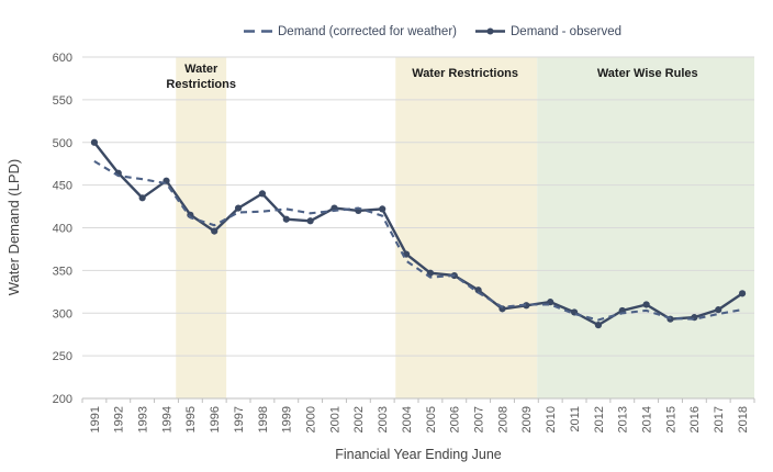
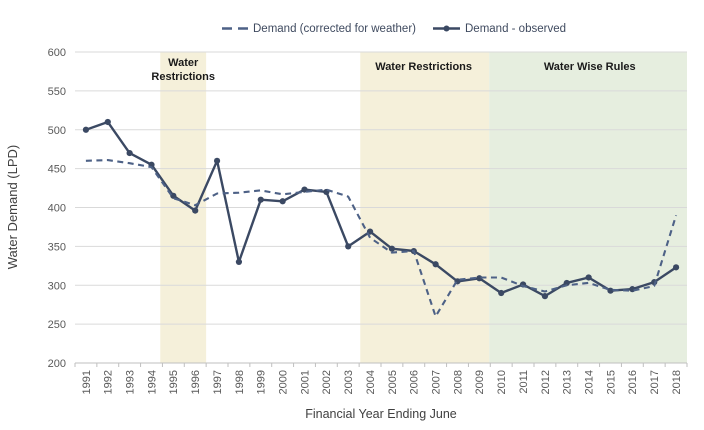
Demand (corrected for weather)/1991: 480 -> 460
Demand - observed/1992: 460 -> 510
Demand - observed/1993: 440 -> 470
Demand - observed/1997: 420 -> 460
Demand - observed/1998: 440 -> 330
Demand - observed/2003: 420 -> 350
Demand (corrected for weather)/2007: 320 -> 260
Demand - observed/2010: 310 -> 290
Demand (corrected for weather)/2018: 300 -> 390
